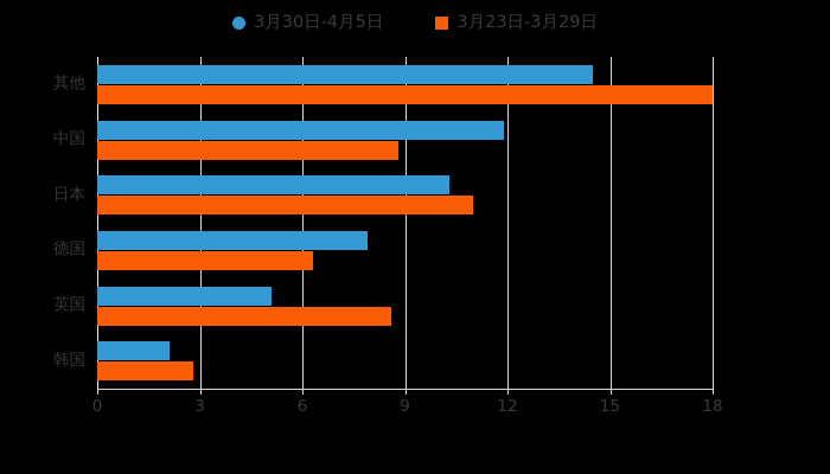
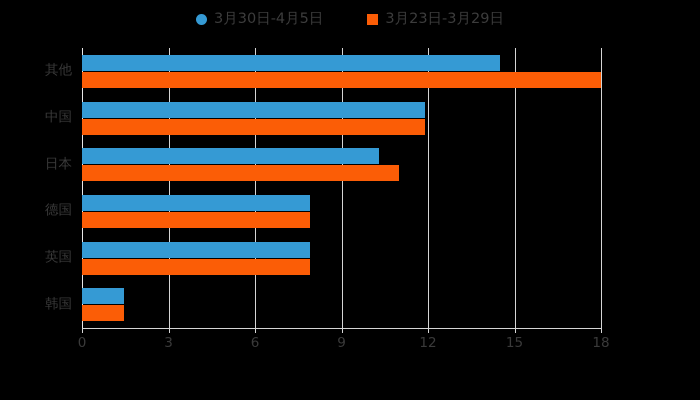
3月23日-3月29日/中国: 8.8 -> 11.9
3月23日-3月29日/德国: 6.3 -> 7.9
3月30日-4月5日/英国: 5.1 -> 7.9
3月23日-3月29日/英国: 8.6 -> 7.9
3月30日-4月5日/韩国: 2.1 -> 1.4
3月23日-3月29日/韩国: 2.8 -> 1.4
